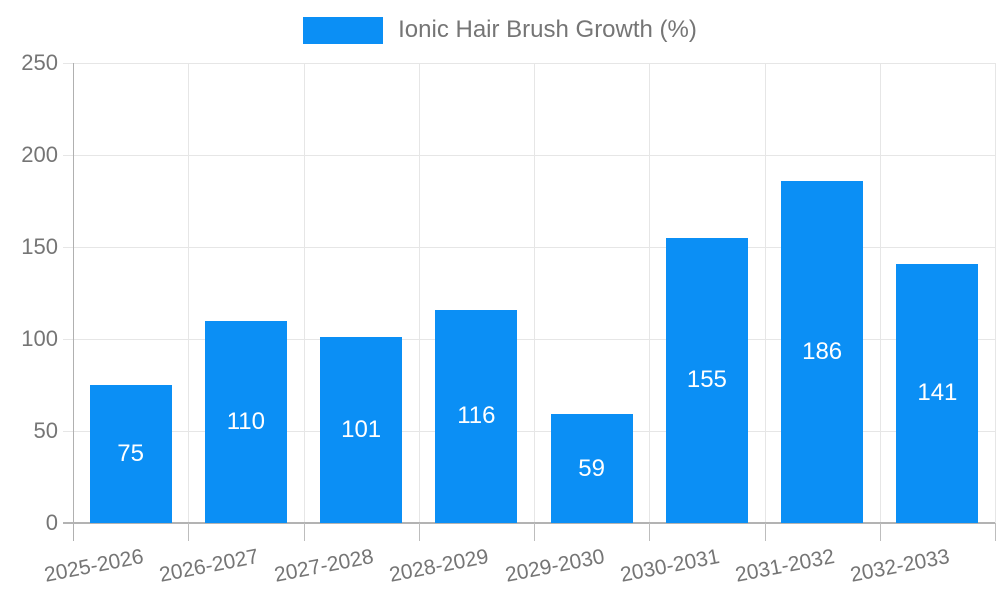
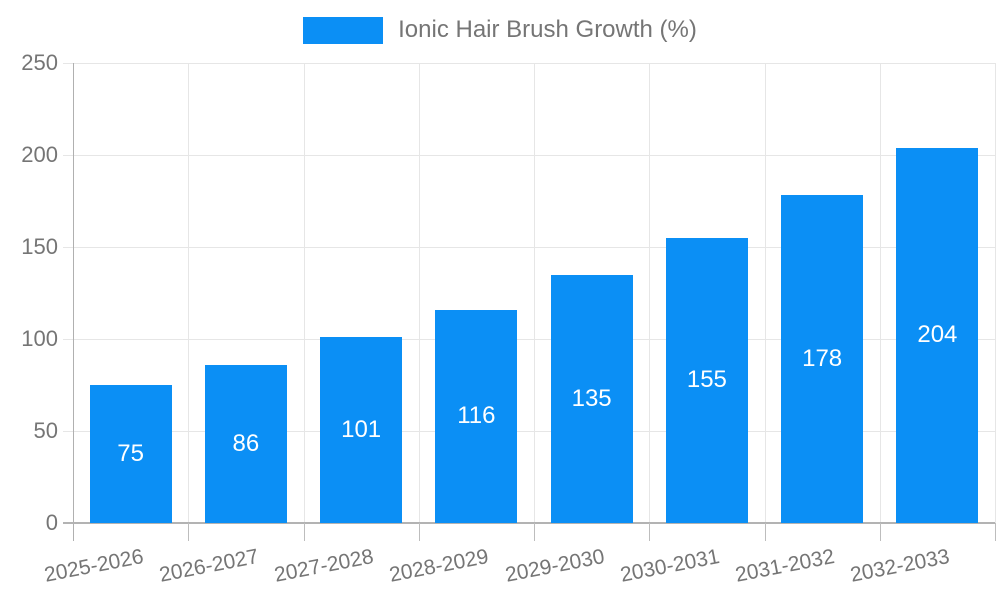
2026-2027: 110 -> 86
2029-2030: 59 -> 135
2031-2032: 186 -> 178
2032-2033: 141 -> 204
